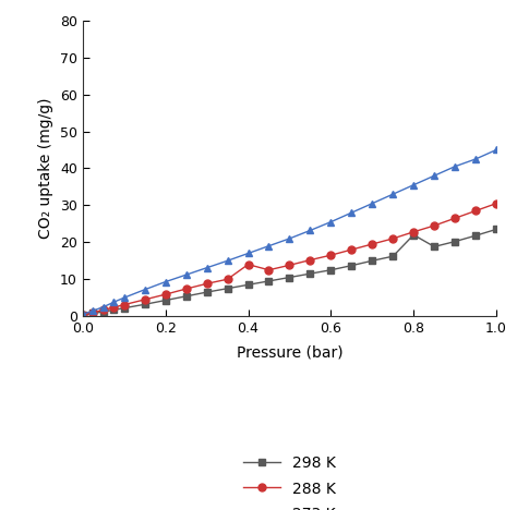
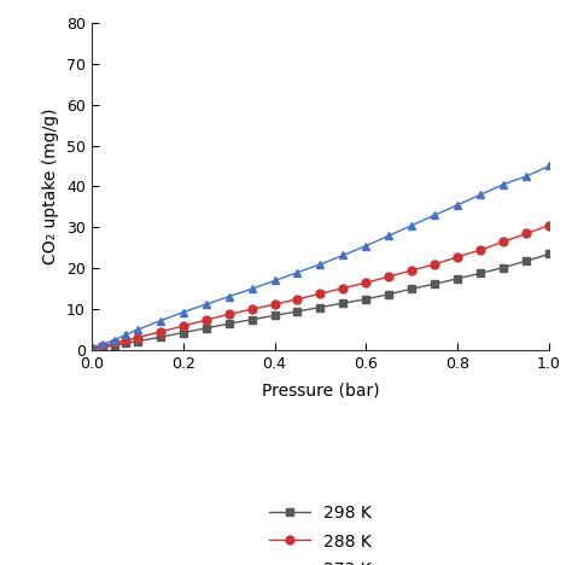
288 K/0.4: 14.0 -> 11.2
298 K/0.8: 22.0 -> 17.5
